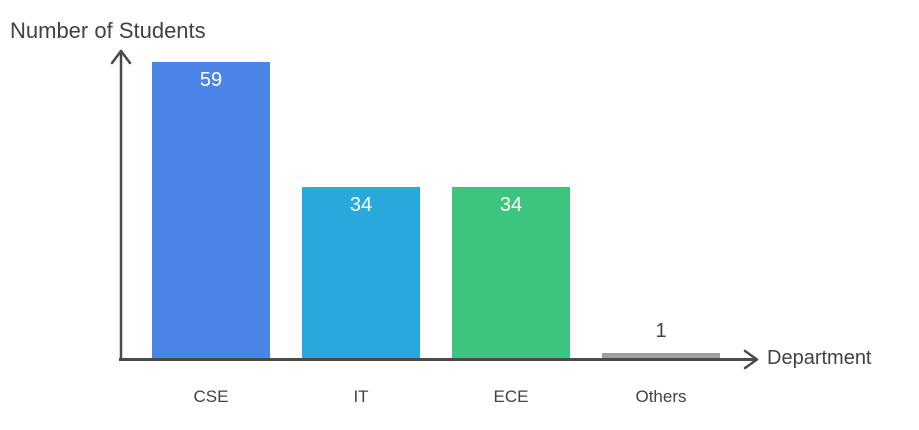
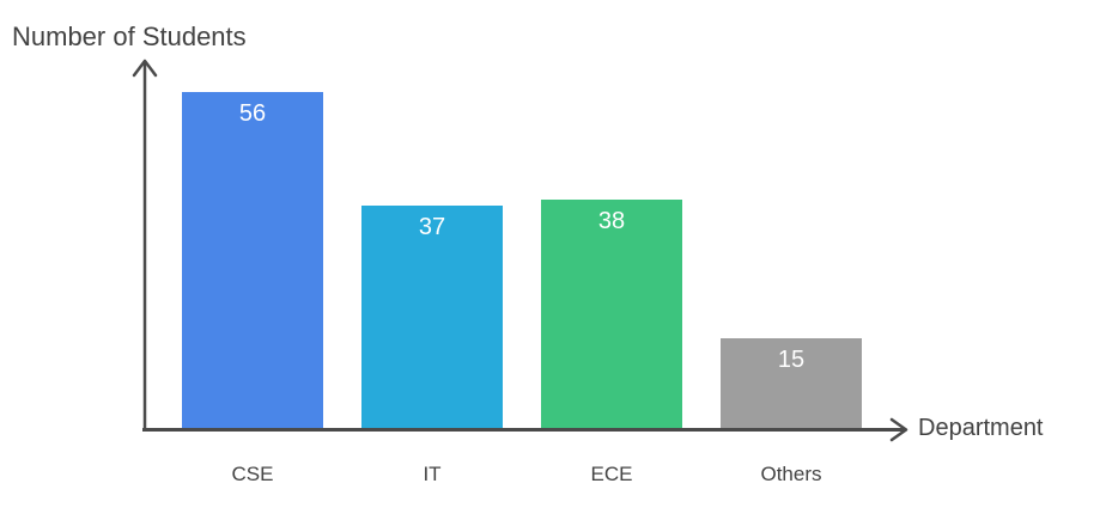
CSE: 59 -> 56
IT: 34 -> 37
ECE: 34 -> 38
Others: 1 -> 15
